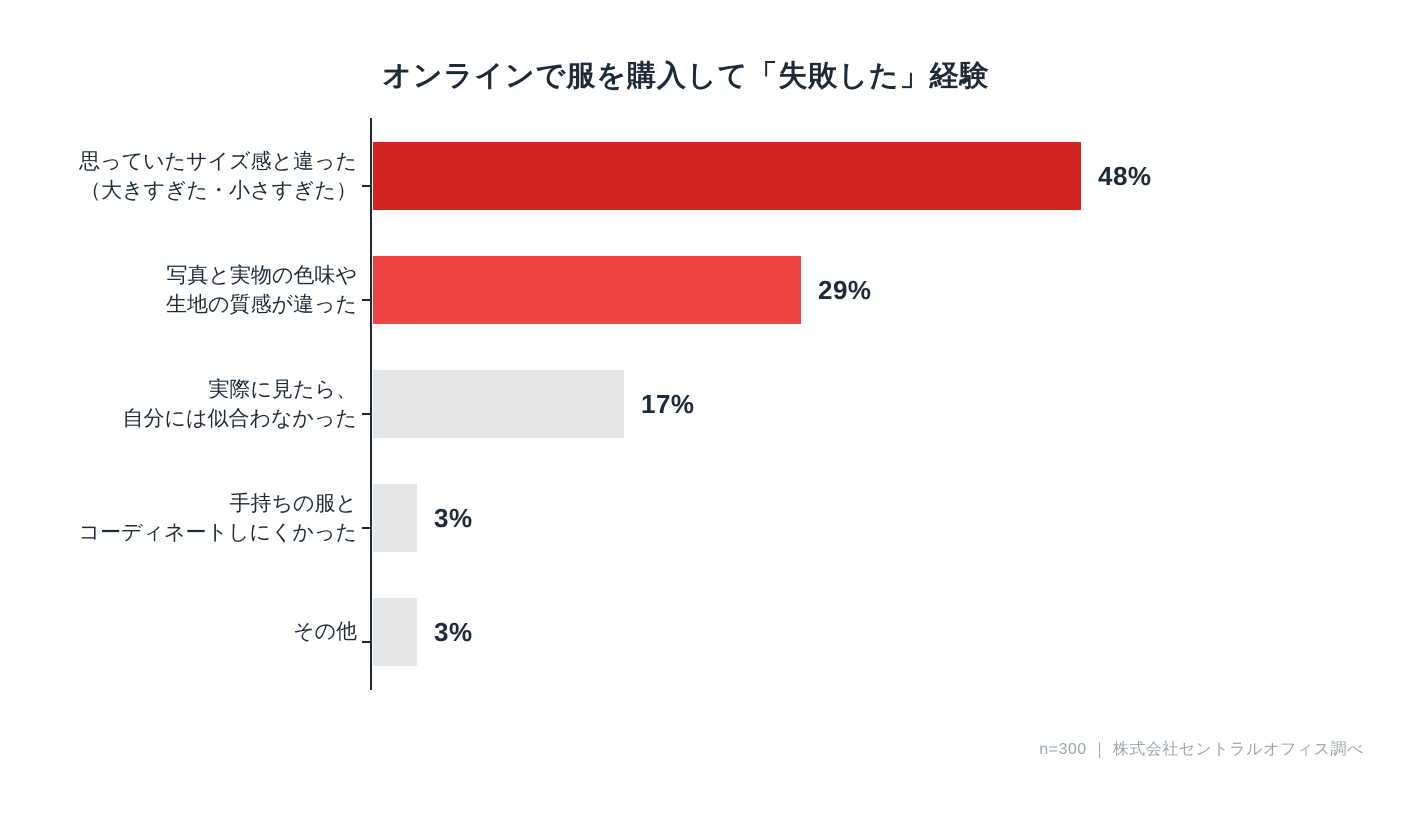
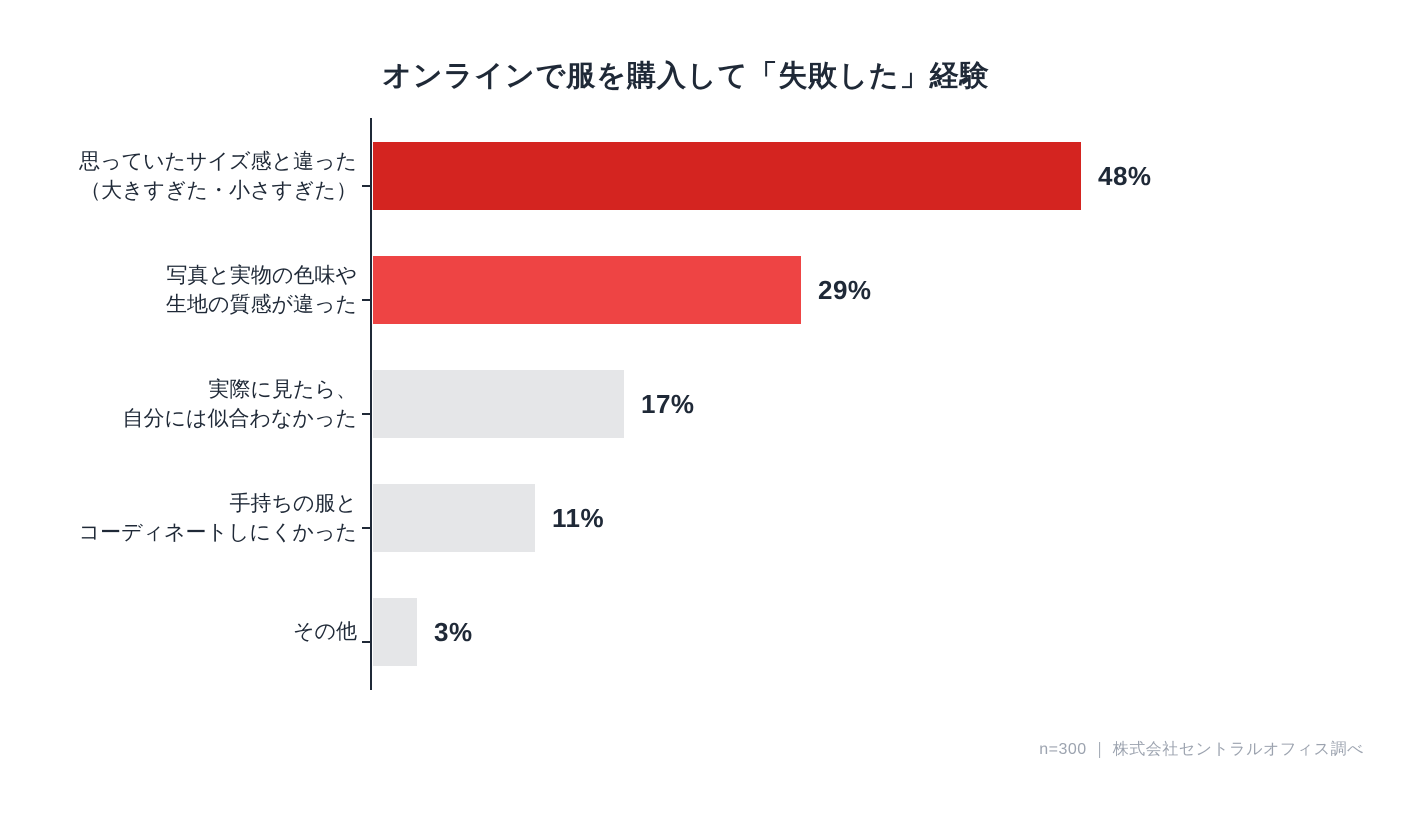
手持ちの服と コーディネートしにくかった: 3% -> 11%
